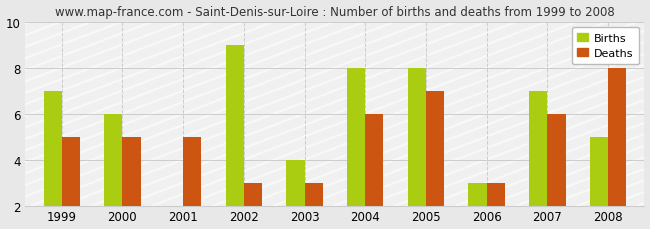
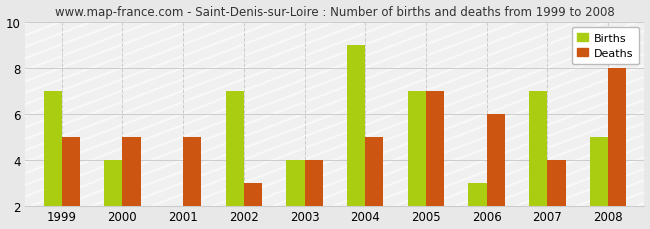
Births/2000: 6 -> 4
Births/2002: 9 -> 7
Deaths/2003: 3 -> 4
Births/2004: 8 -> 9
Deaths/2004: 6 -> 5
Births/2005: 8 -> 7
Deaths/2006: 3 -> 6
Deaths/2007: 6 -> 4
